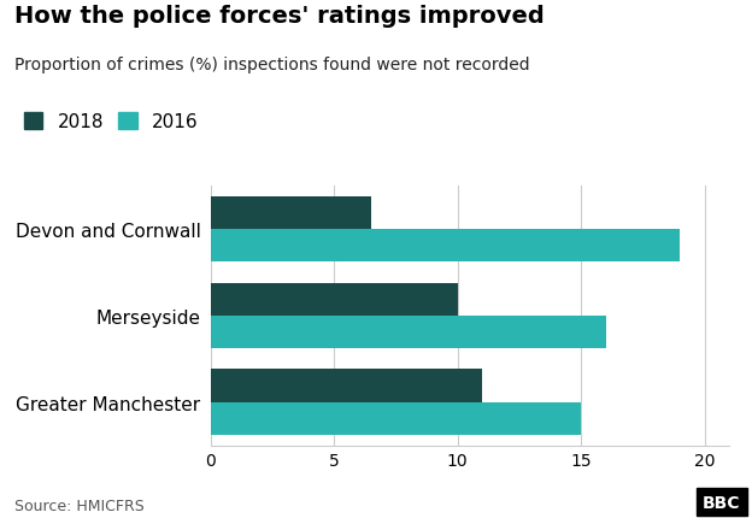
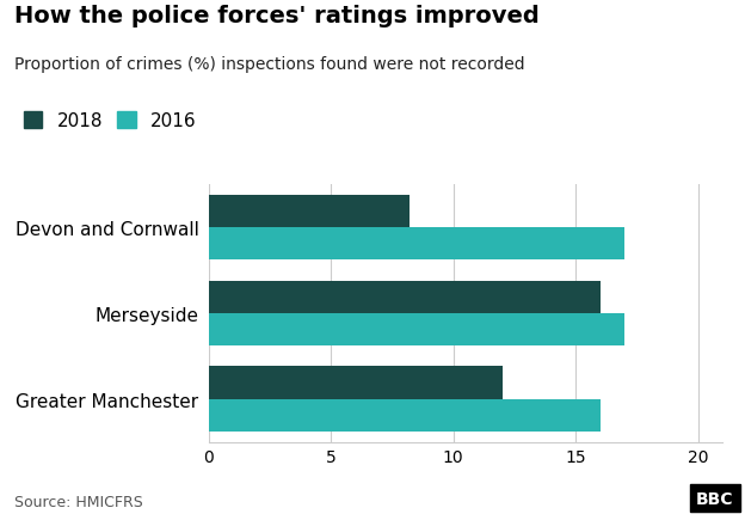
2018/Devon and Cornwall: 6.5 -> 8.2
2016/Devon and Cornwall: 19 -> 17
2018/Merseyside: 10.0 -> 16.0
2016/Merseyside: 16 -> 17
2018/Greater Manchester: 11.0 -> 12.0
2016/Greater Manchester: 15 -> 16
